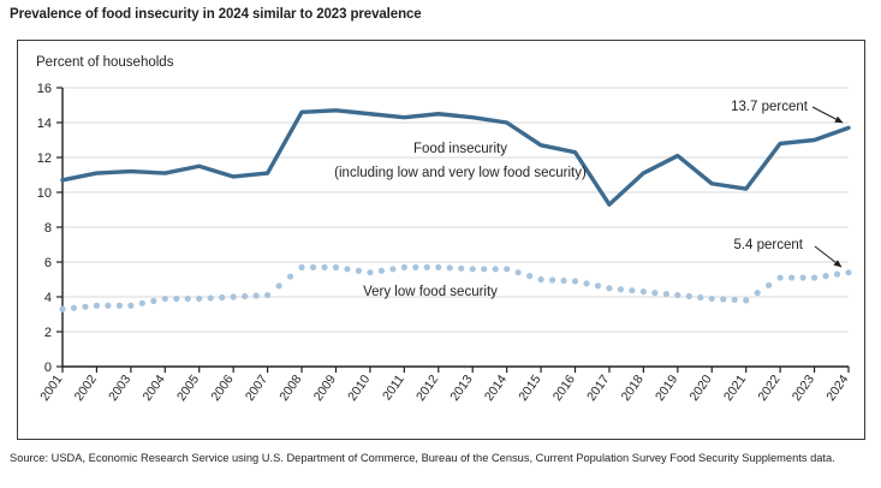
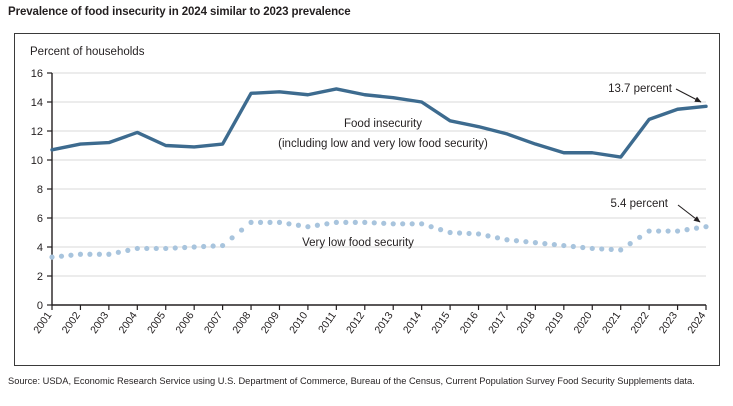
Food insecurity (including low and very low food security)/2004: 11.1 -> 11.9
Food insecurity (including low and very low food security)/2005: 11.5 -> 11.0
Food insecurity (including low and very low food security)/2011: 14.3 -> 14.9
Food insecurity (including low and very low food security)/2017: 9.3 -> 11.8
Food insecurity (including low and very low food security)/2019: 12.1 -> 10.5
Food insecurity (including low and very low food security)/2023: 13.0 -> 13.5
